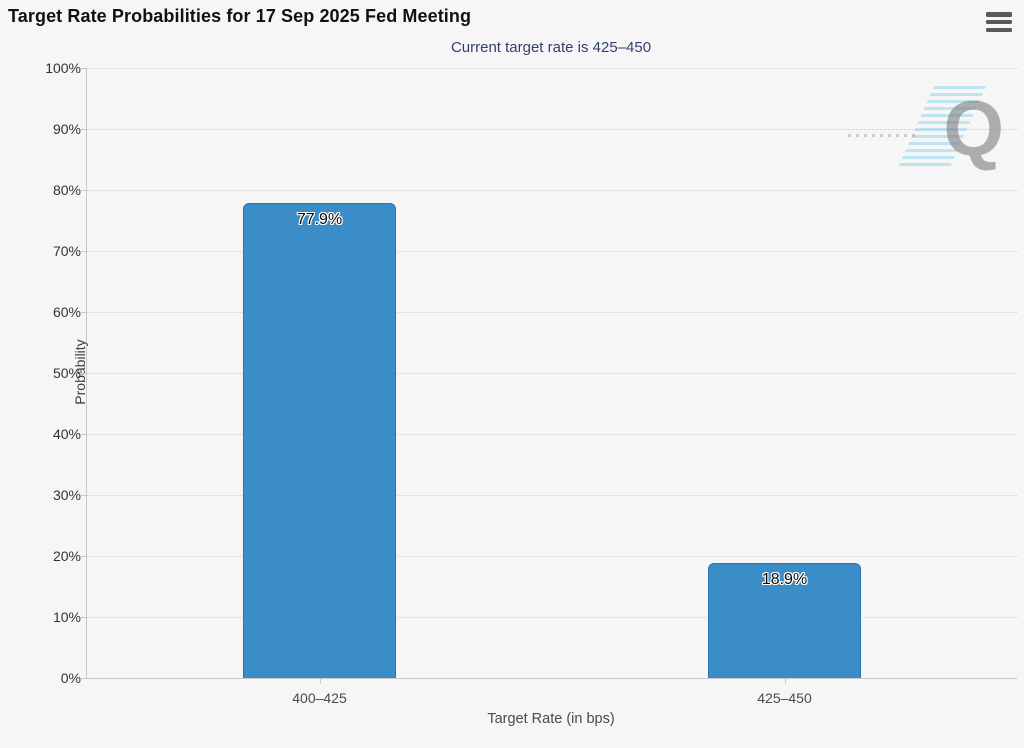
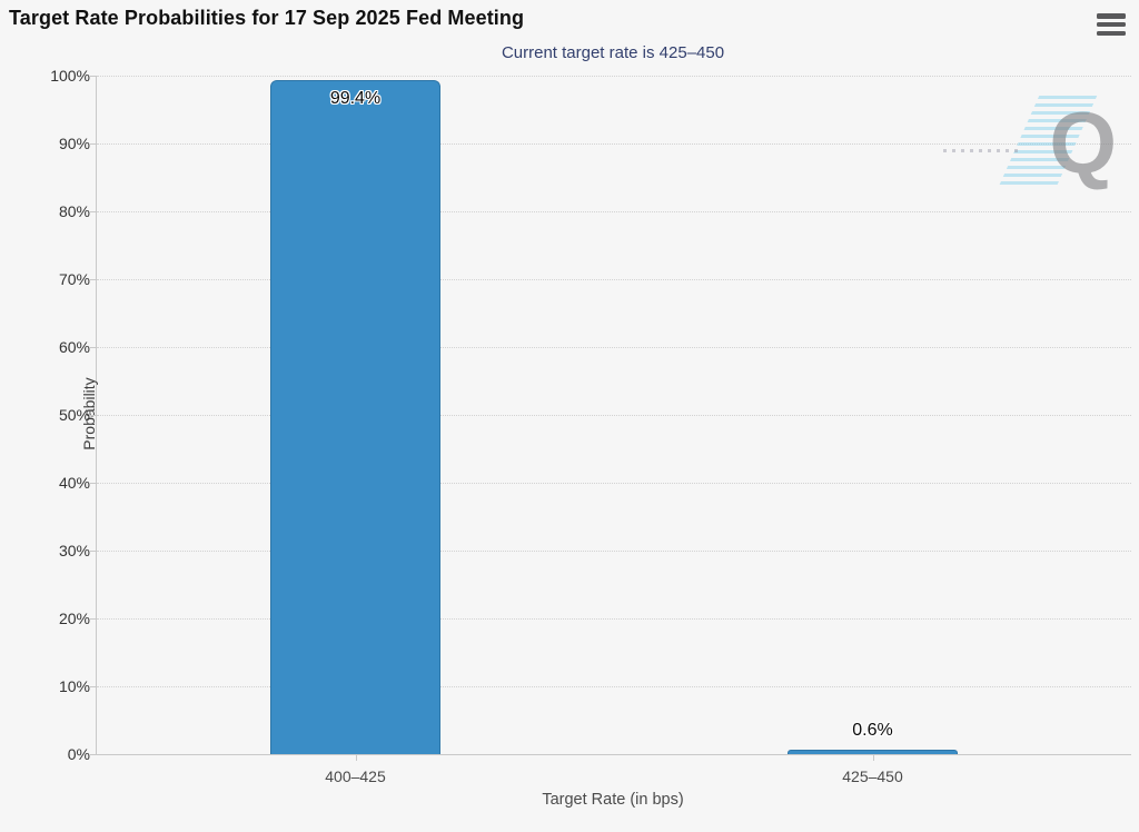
400–425: 77.9% -> 99.4%
425–450: 18.9% -> 0.6%
